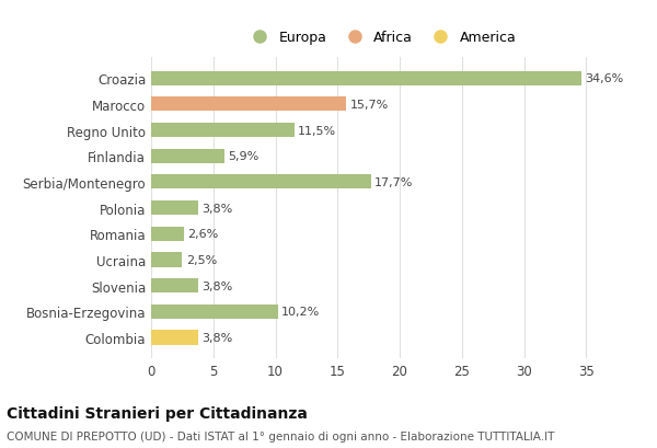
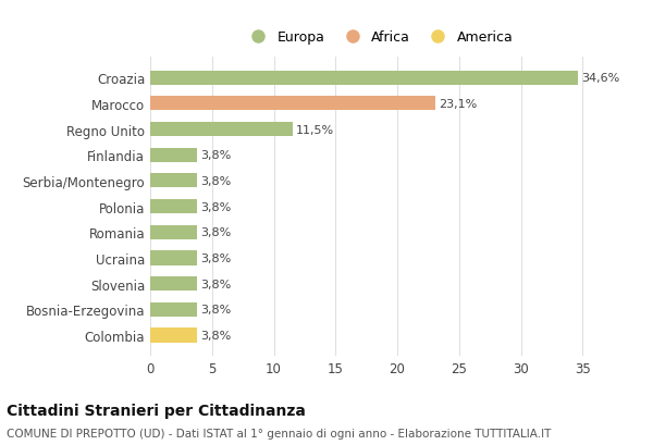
Marocco: 15,7% -> 23,1%
Finlandia: 5,9% -> 3,8%
Serbia/Montenegro: 17,7% -> 3,8%
Romania: 2,6% -> 3,8%
Ucraina: 2,5% -> 3,8%
Bosnia-Erzegovina: 10,2% -> 3,8%
